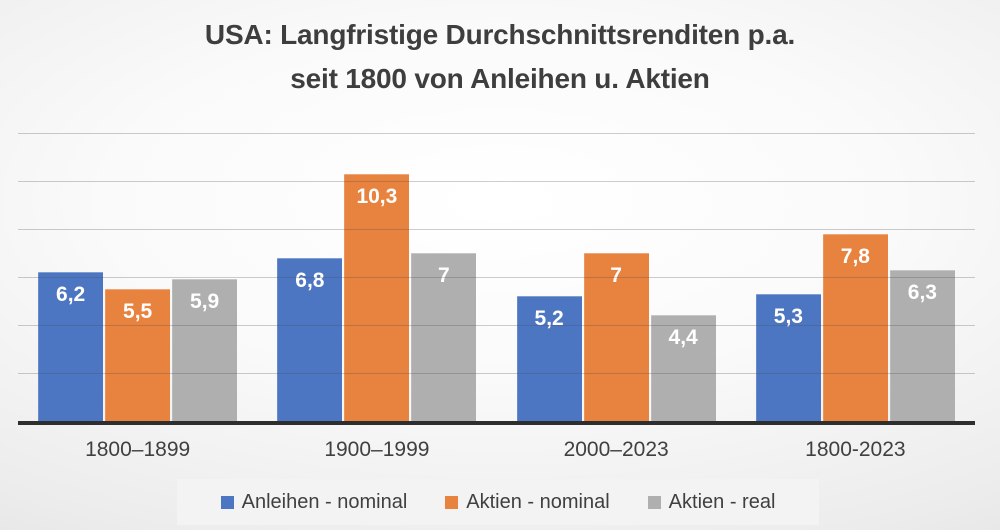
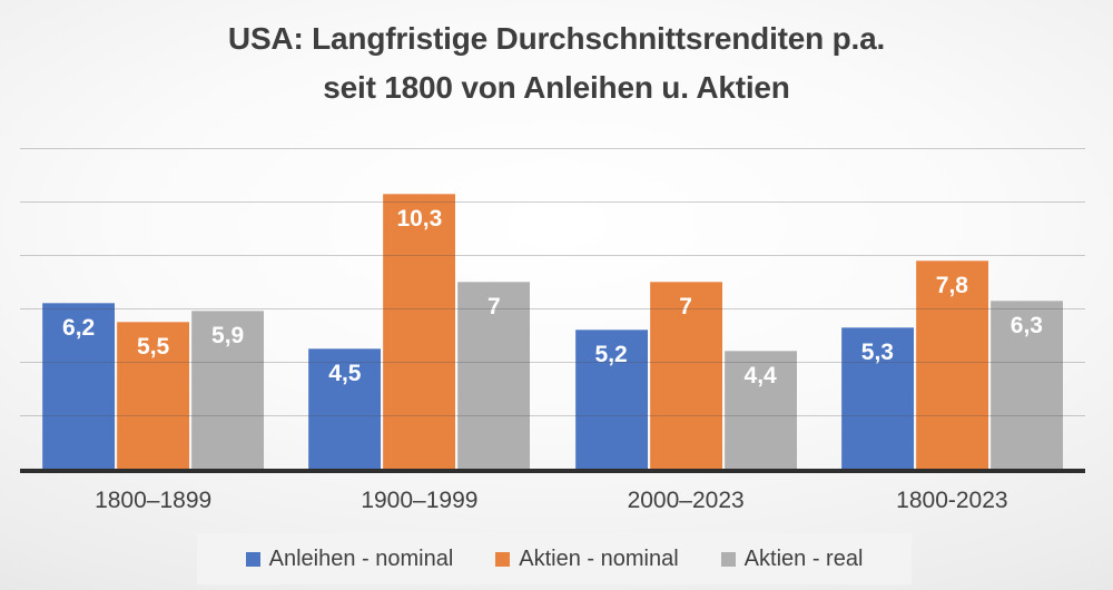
Anleihen - nominal/1900–1999: 6,8 -> 4,5
